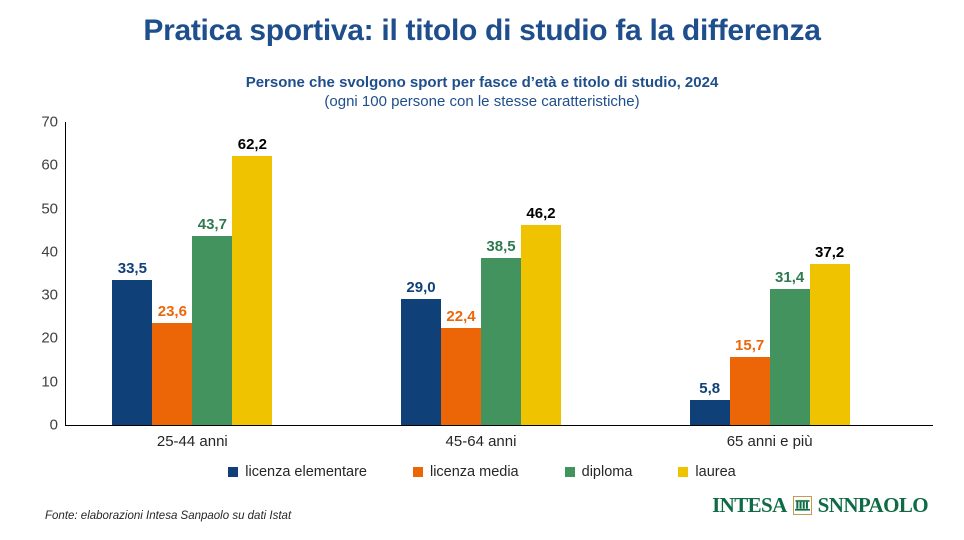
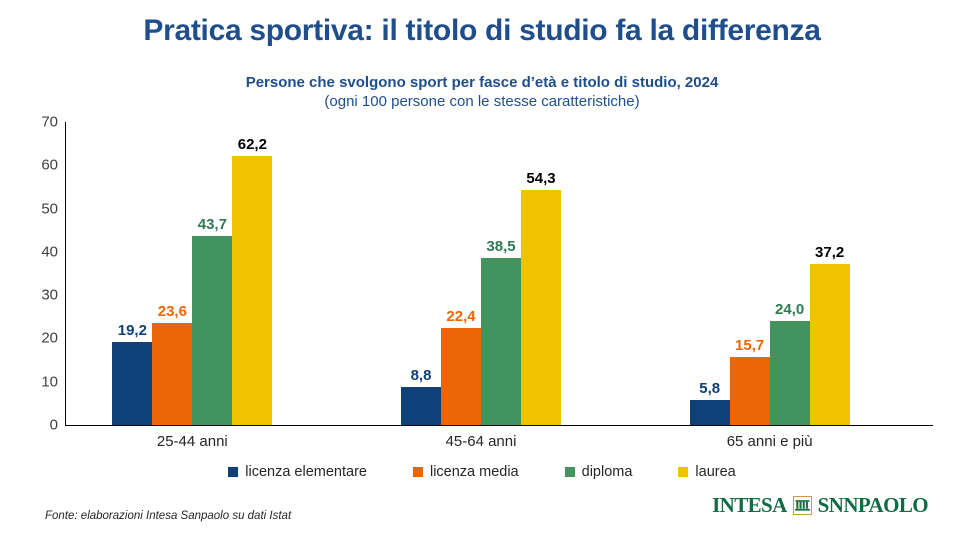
licenza elementare/25-44 anni: 33,5 -> 19,2
licenza elementare/45-64 anni: 29,0 -> 8,8
laurea/45-64 anni: 46,2 -> 54,3
diploma/65 anni e più: 31,4 -> 24,0
